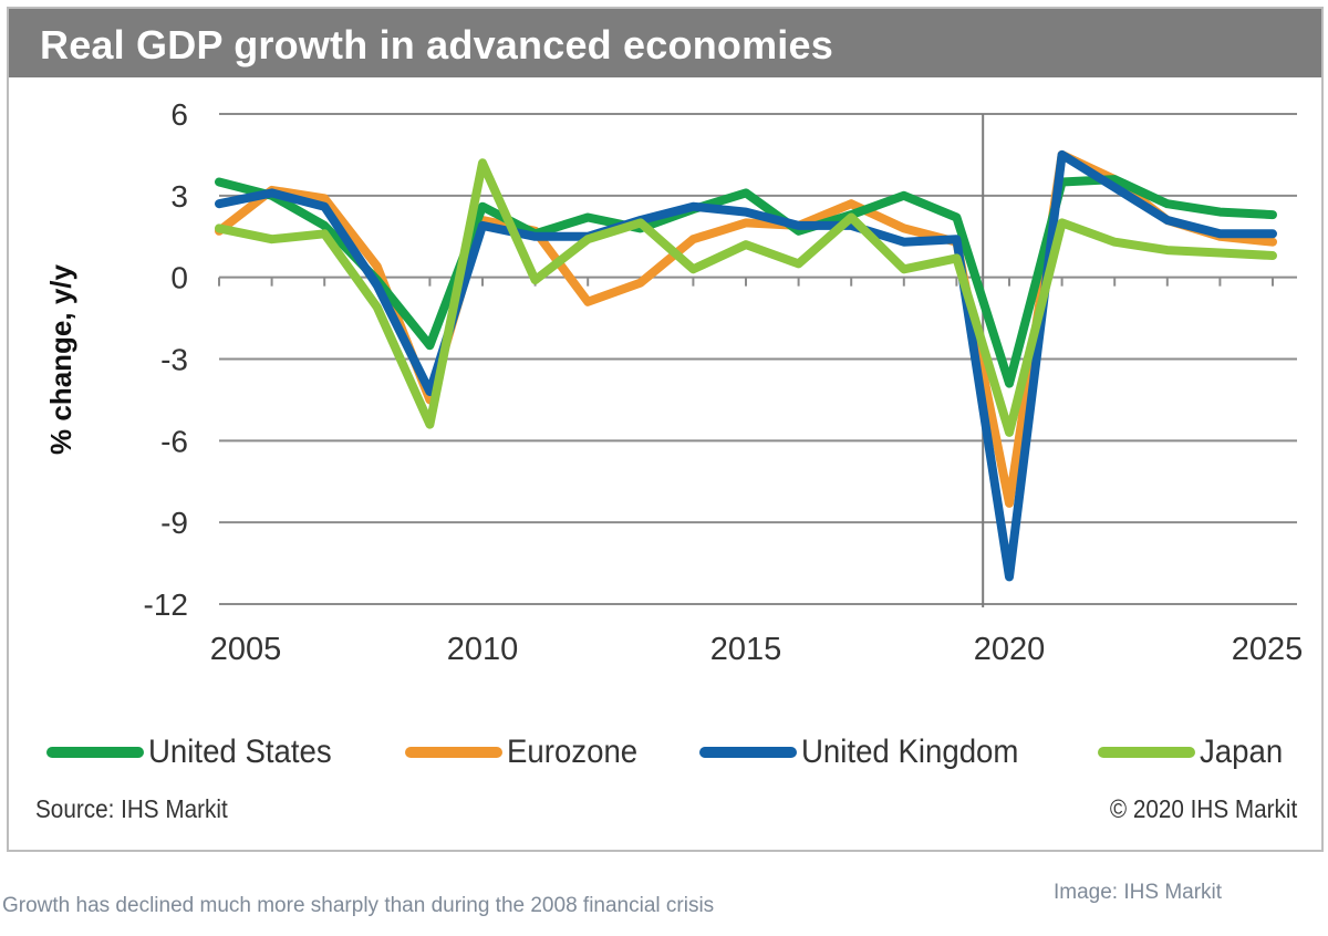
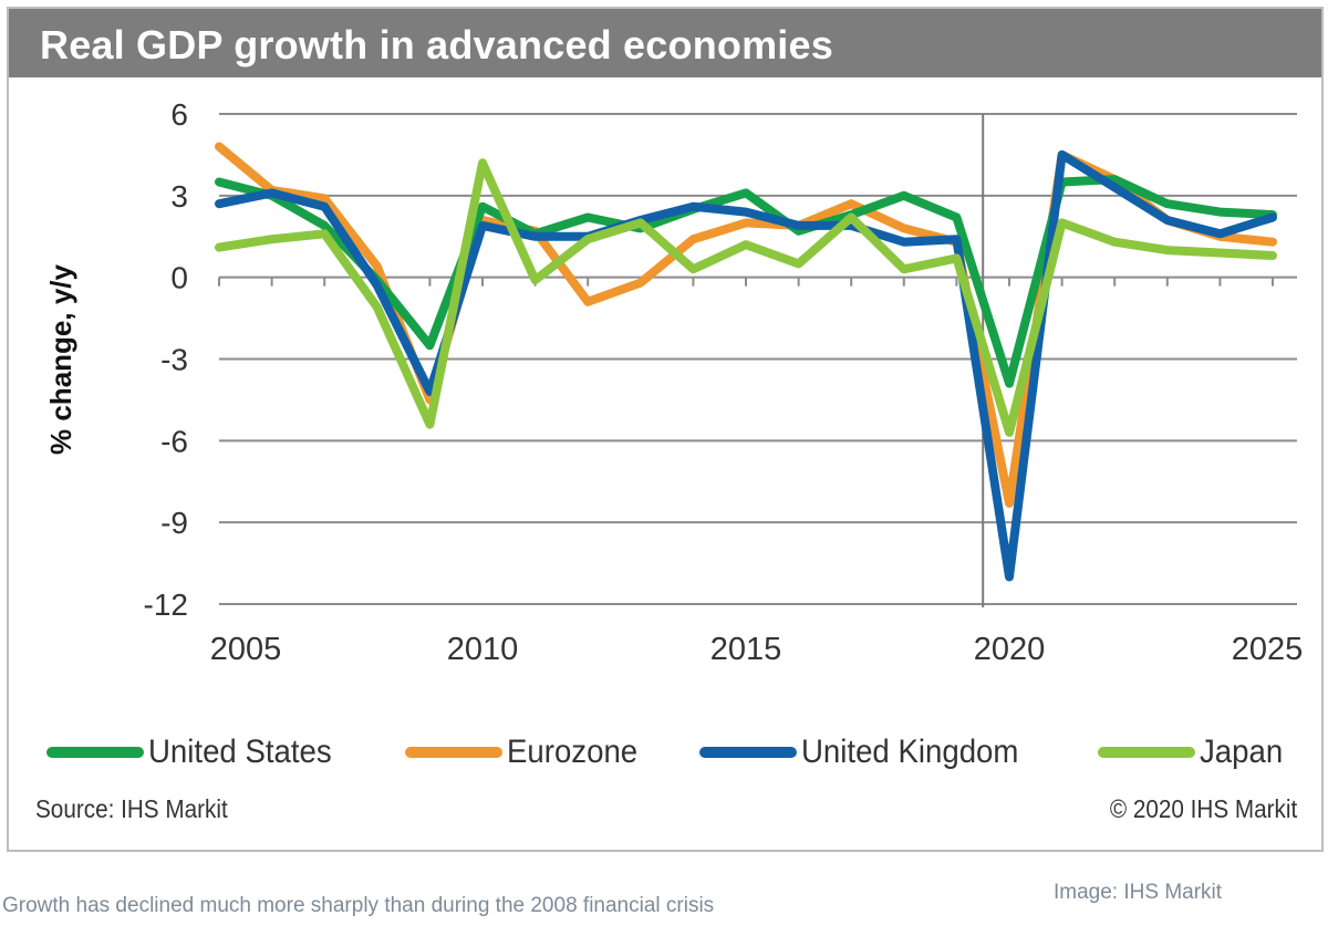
Eurozone/2005: 1.7 -> 4.8
Japan/2005: 1.8 -> 1.1
United Kingdom/2025: 1.6 -> 2.2
